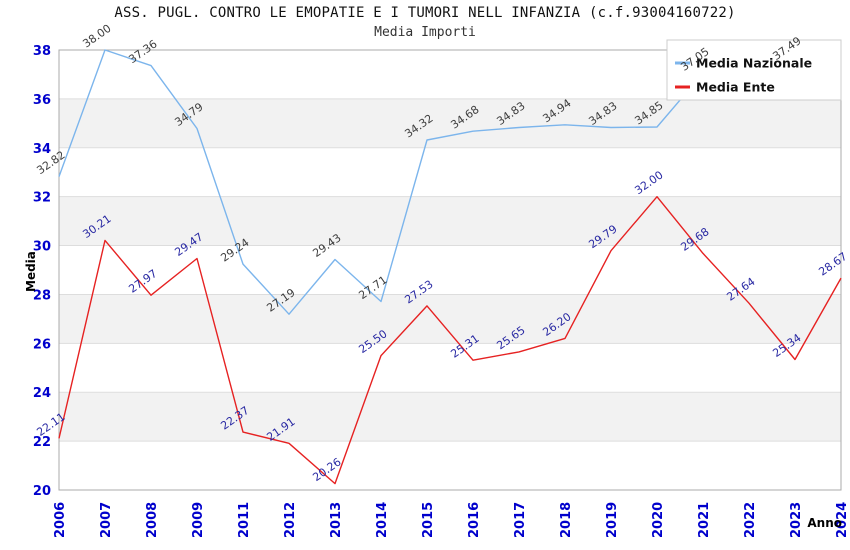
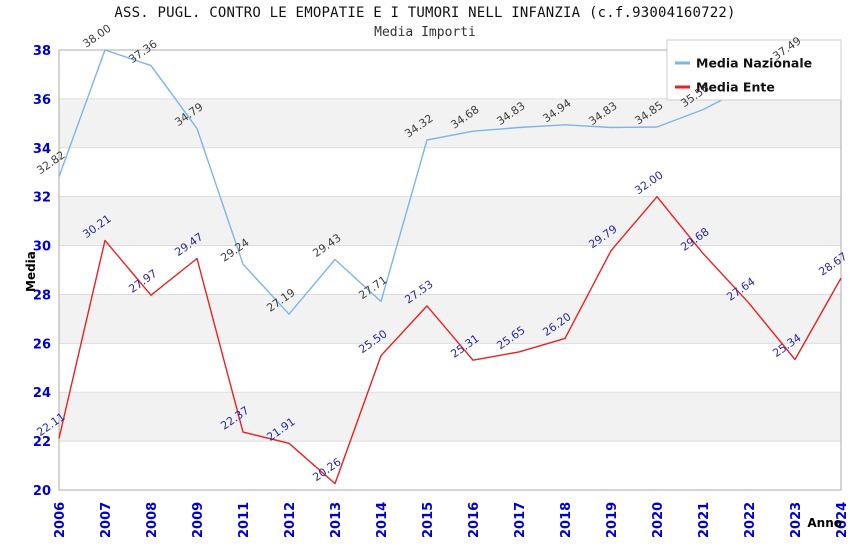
Media Nazionale/2021: 37.05 -> 35.56
